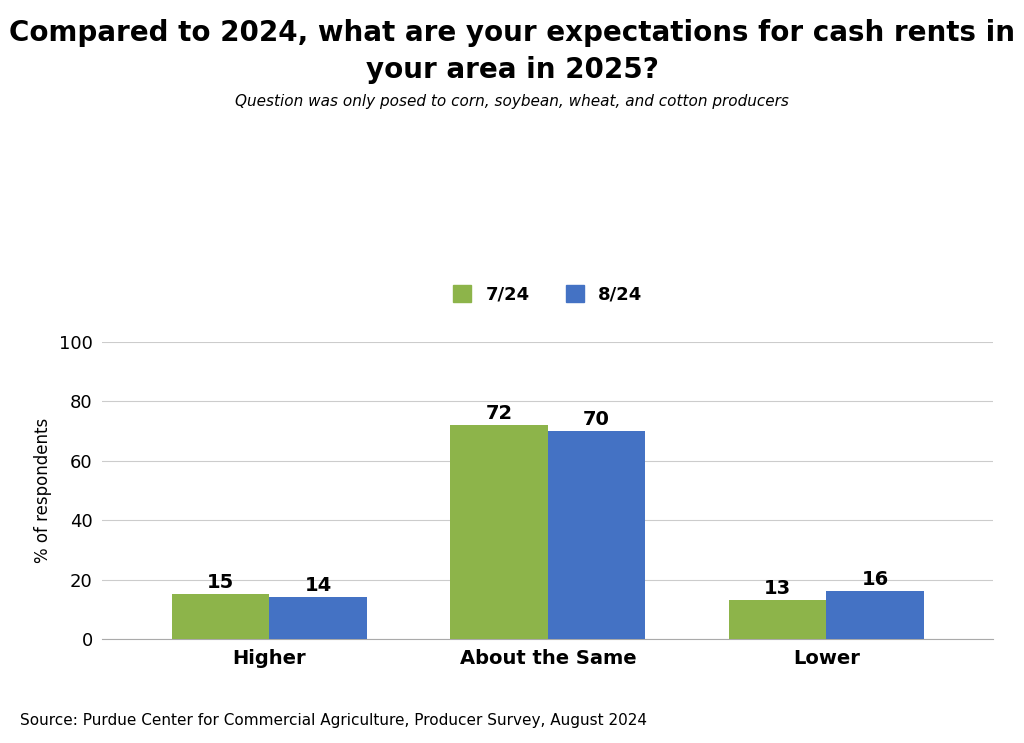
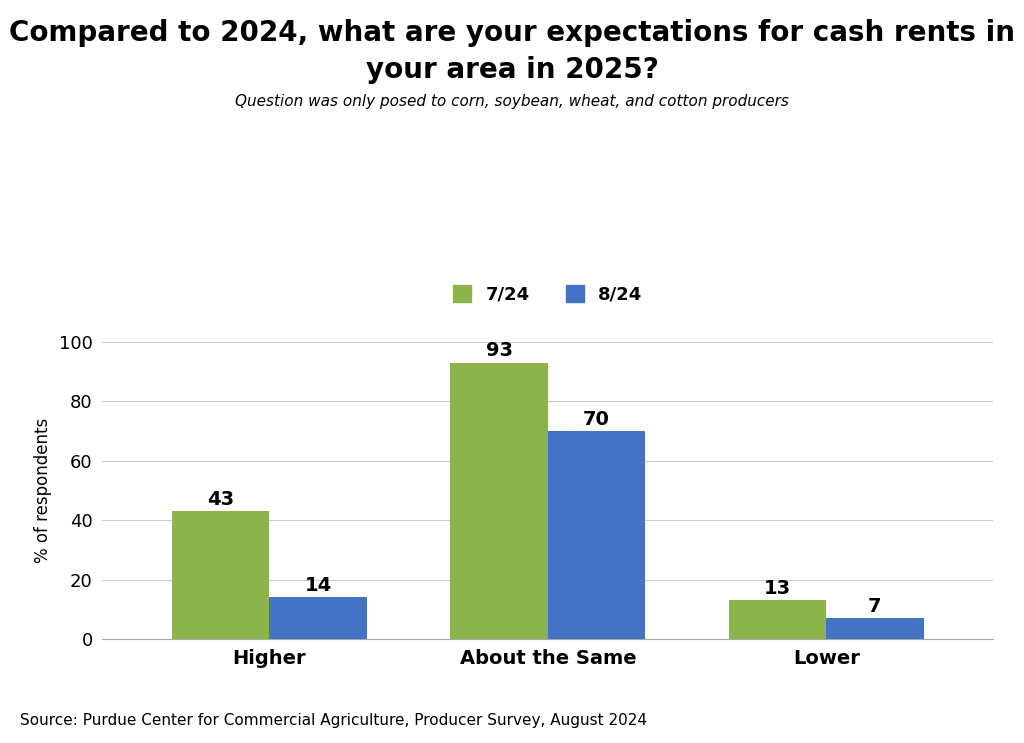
7/24/Higher: 15 -> 43
7/24/About the Same: 72 -> 93
8/24/Lower: 16 -> 7
